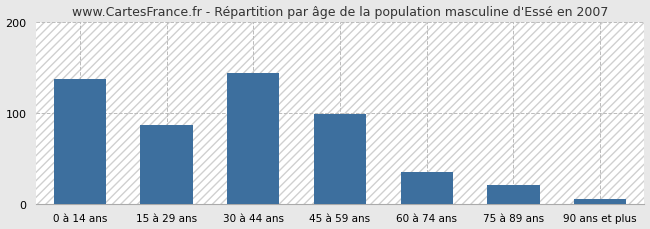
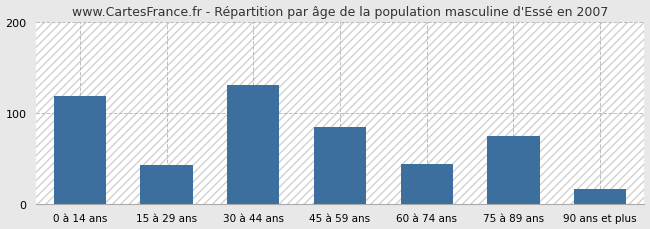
0 à 14 ans: 137 -> 118
15 à 29 ans: 86 -> 42
30 à 44 ans: 143 -> 130
45 à 59 ans: 99 -> 84
60 à 74 ans: 35 -> 44
75 à 89 ans: 21 -> 74
90 ans et plus: 5 -> 16
